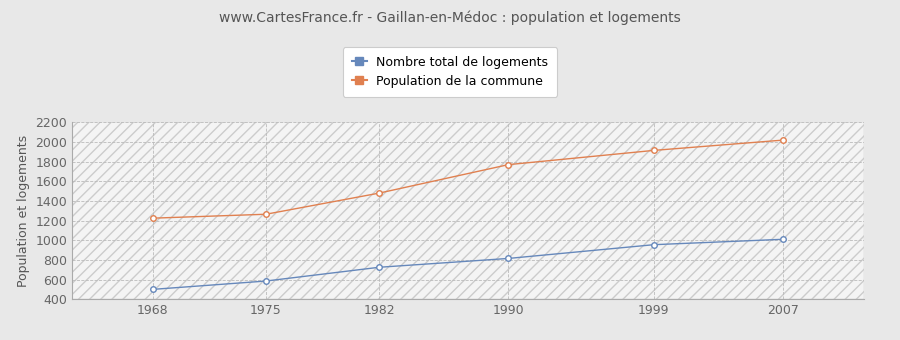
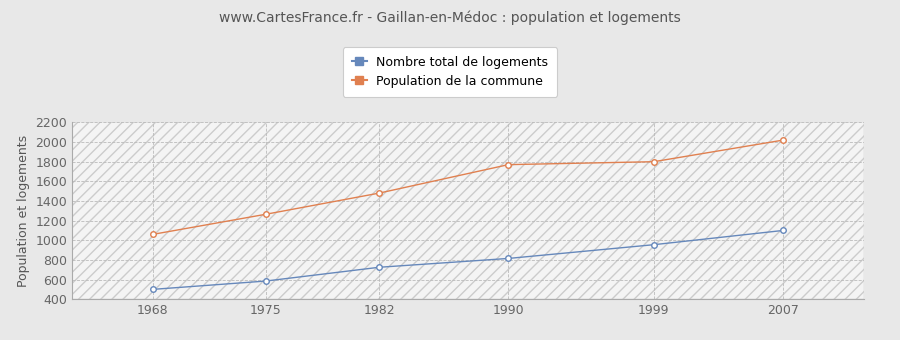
Population de la commune/1968: 1220 -> 1060
Population de la commune/1999: 1920 -> 1800
Nombre total de logements/2007: 1010 -> 1100
